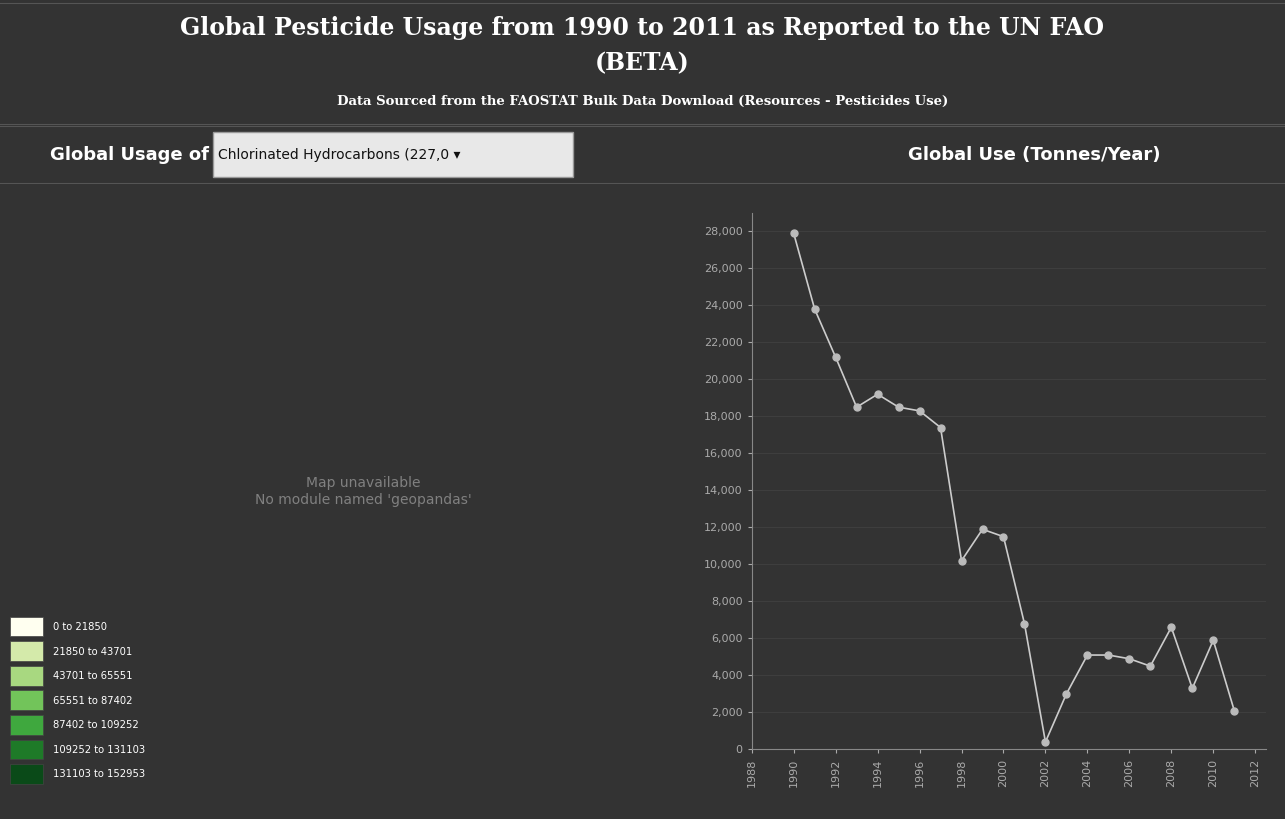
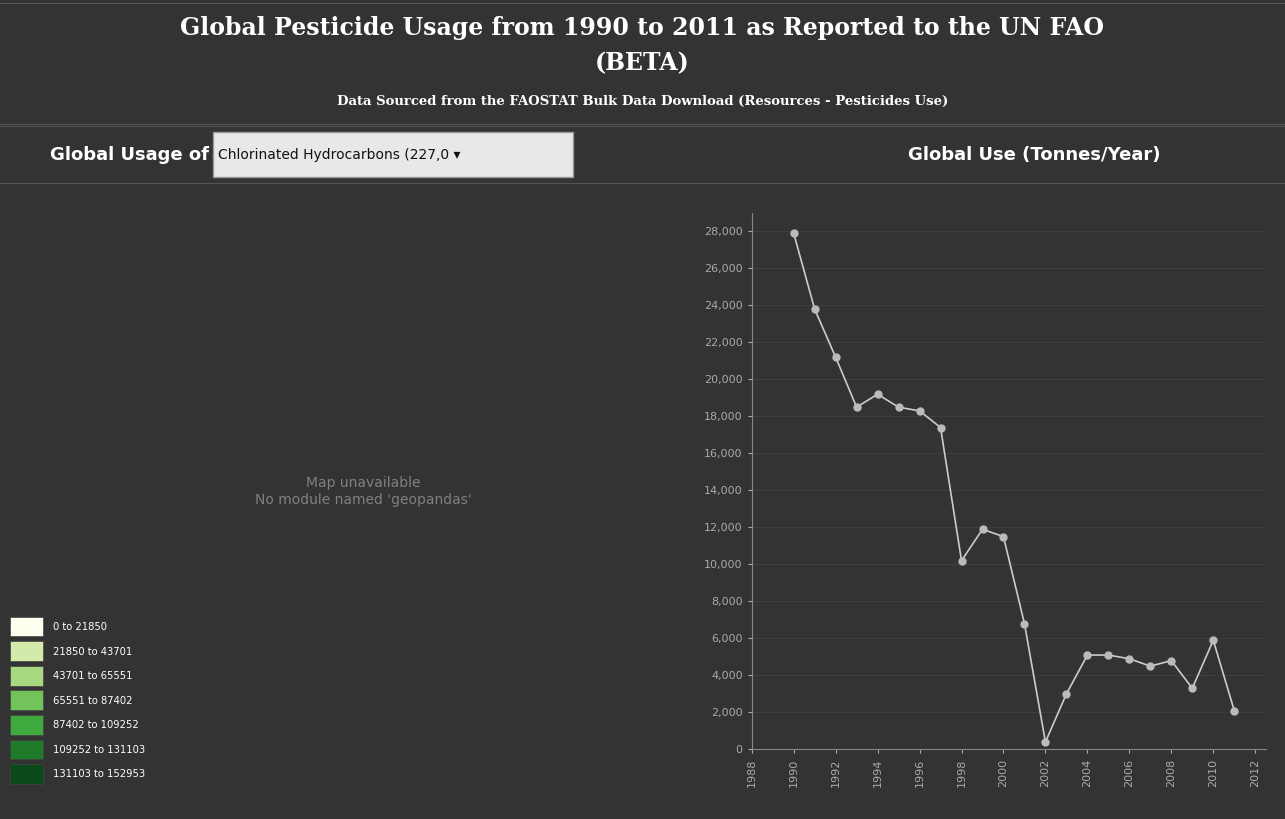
2008: 6,600 -> 4,800
